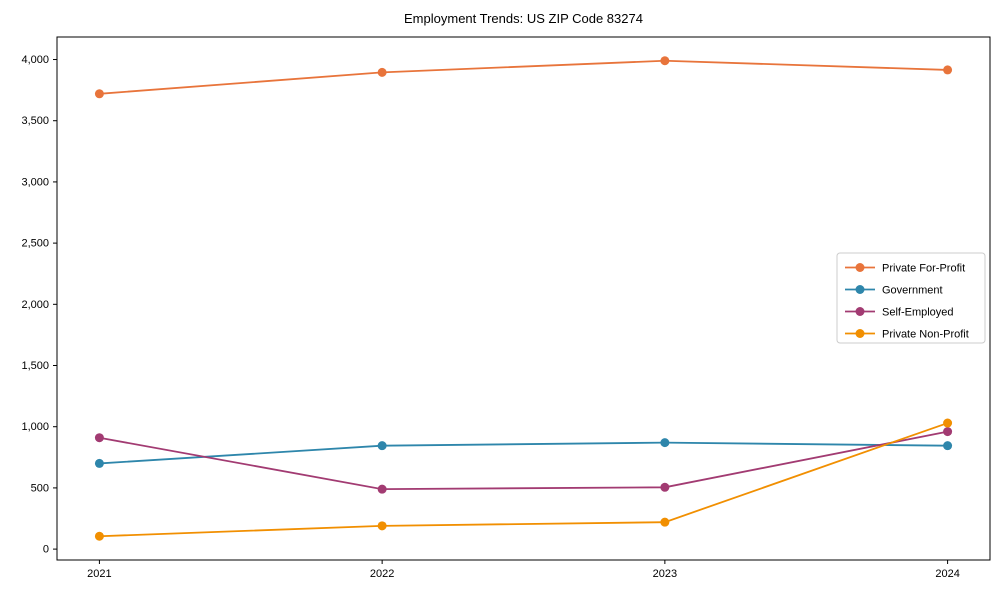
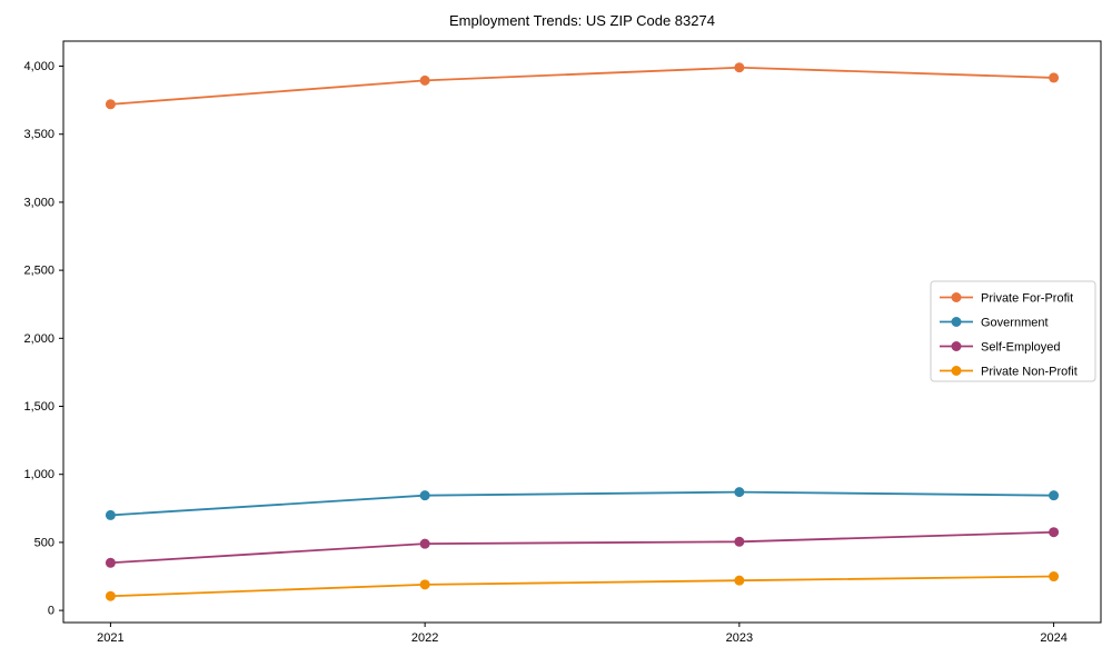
Self-Employed/2021: 910 -> 350
Self-Employed/2024: 960 -> 580
Private Non-Profit/2024: 1030 -> 250
